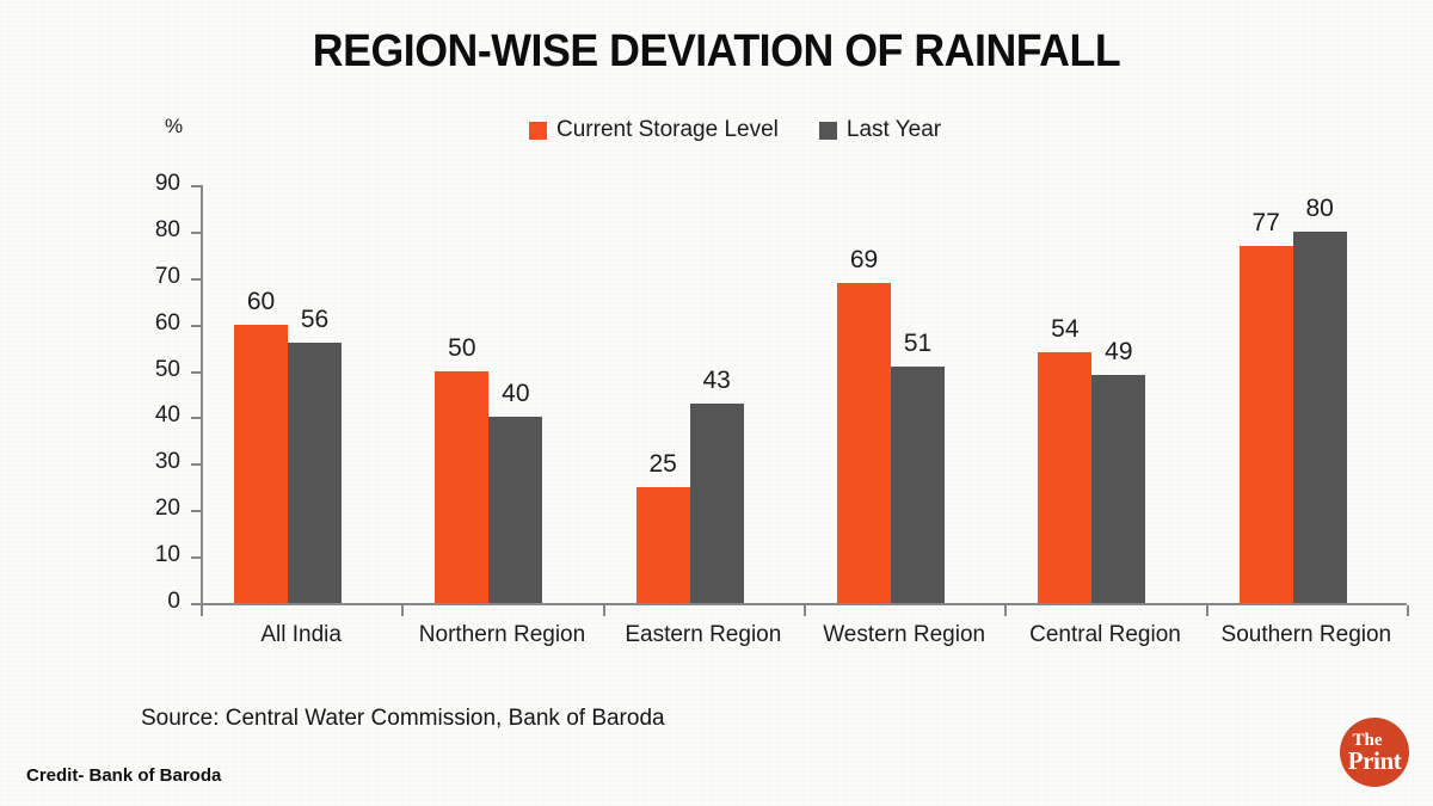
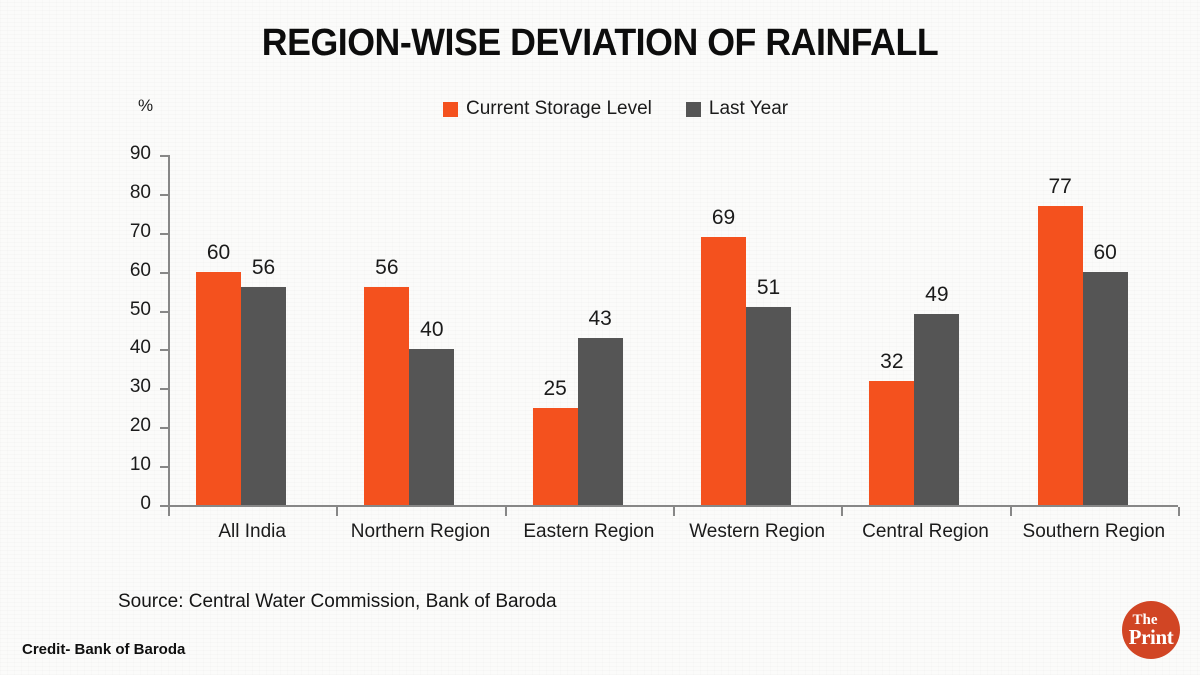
Current Storage Level/Northern Region: 50 -> 56
Current Storage Level/Central Region: 54 -> 32
Last Year/Southern Region: 80 -> 60
